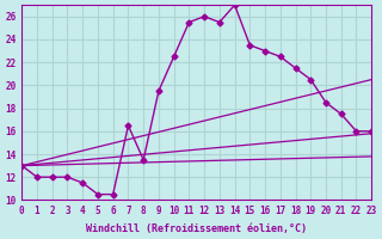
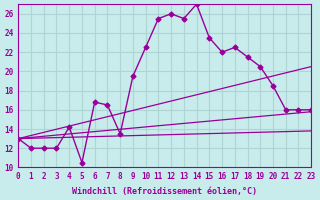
4: 11.5 -> 14.2
6: 10.5 -> 16.8
16: 23.0 -> 22.0
21: 17.5 -> 16.0
